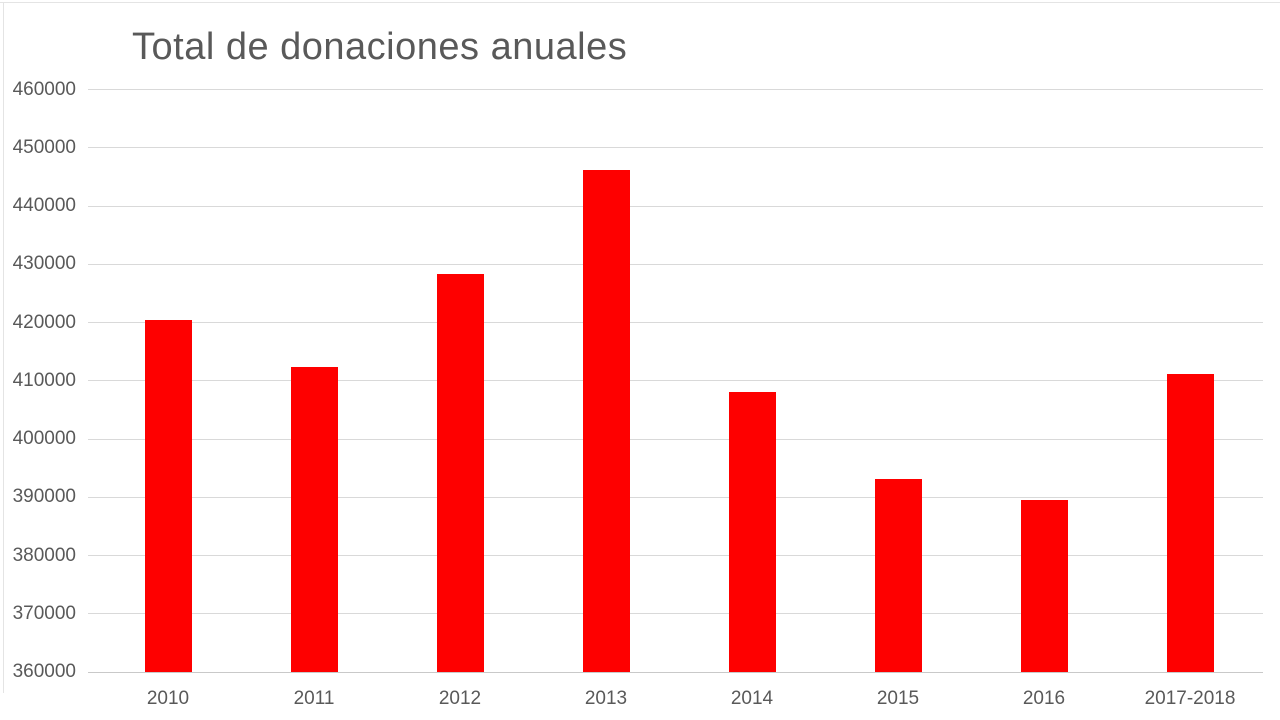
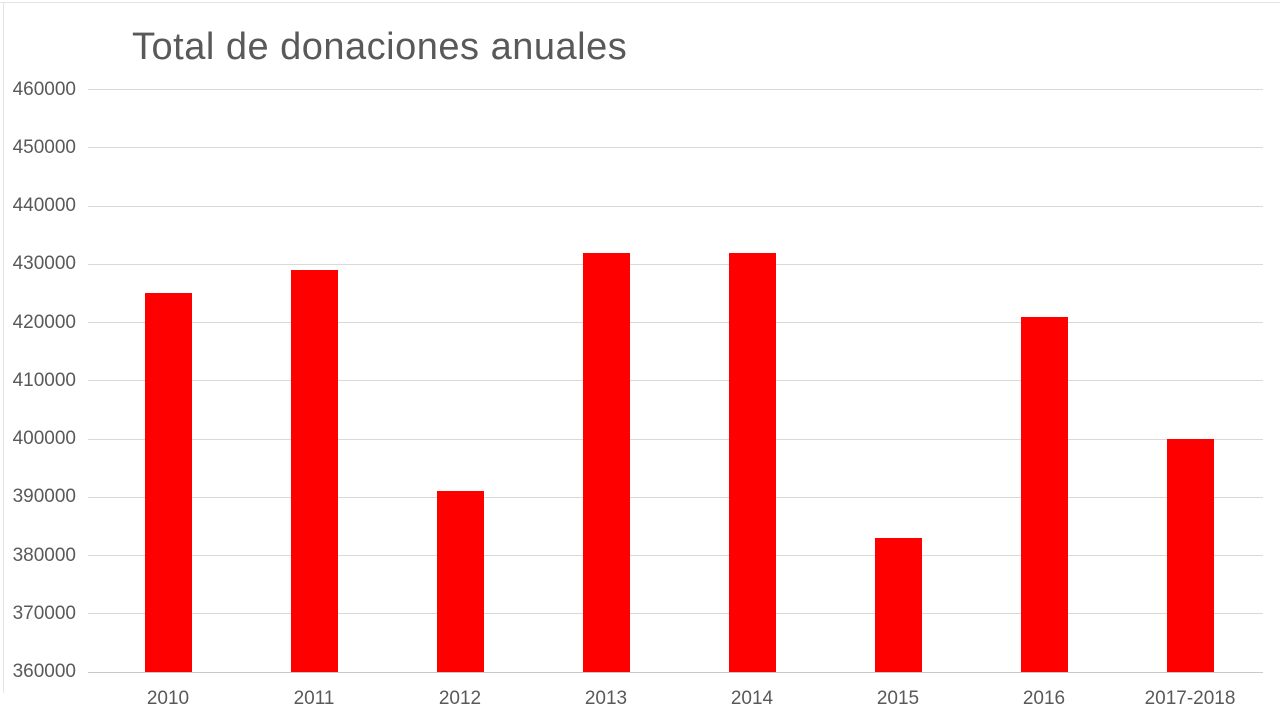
2010: 420000 -> 425000
2011: 412000 -> 429000
2012: 428000 -> 391000
2013: 446000 -> 432000
2014: 408000 -> 432000
2015: 393000 -> 383000
2016: 390000 -> 421000
2017-2018: 411000 -> 400000
